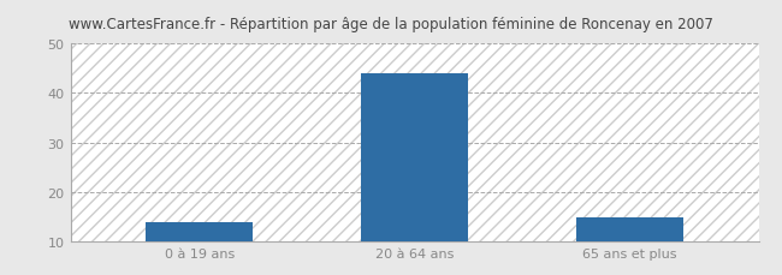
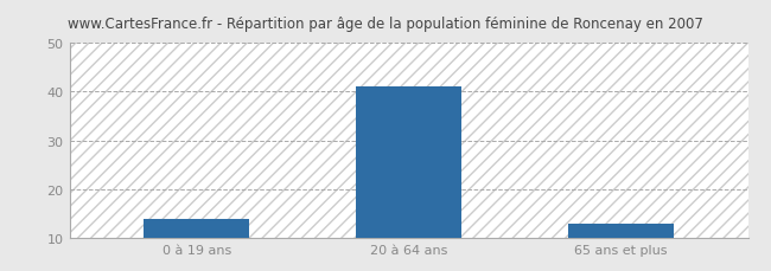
20 à 64 ans: 44 -> 41
65 ans et plus: 15 -> 13
